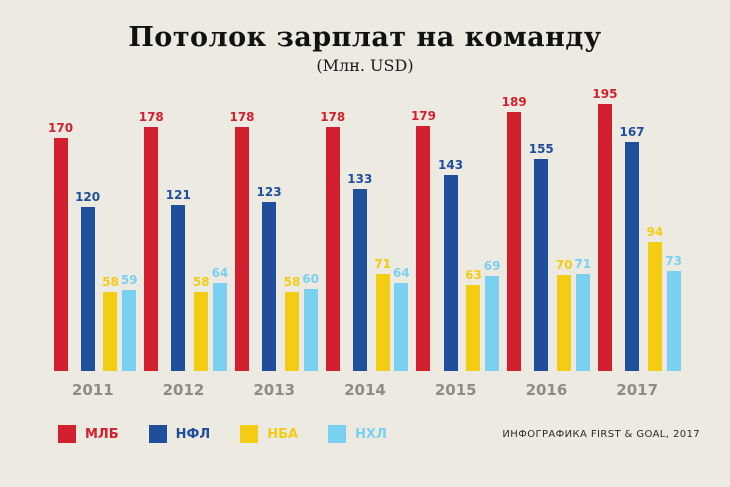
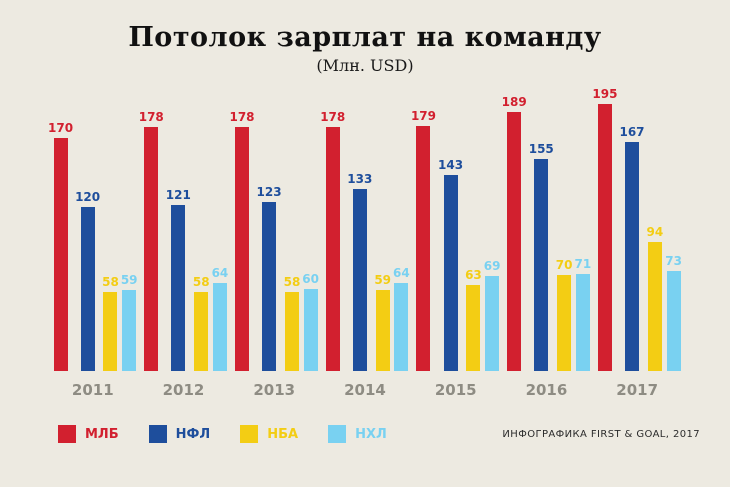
НБА/2014: 71 -> 59
